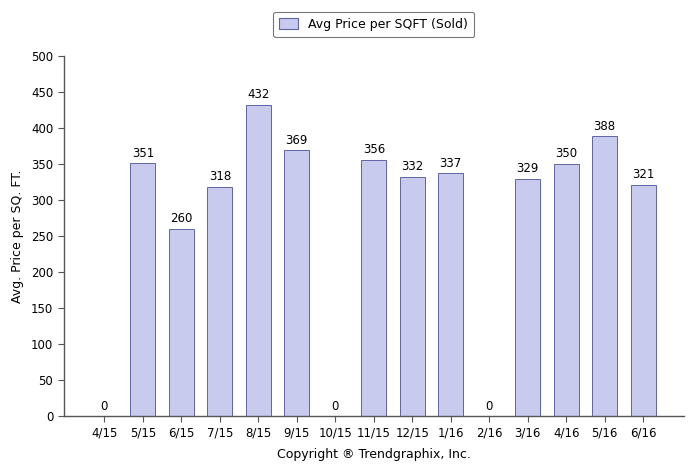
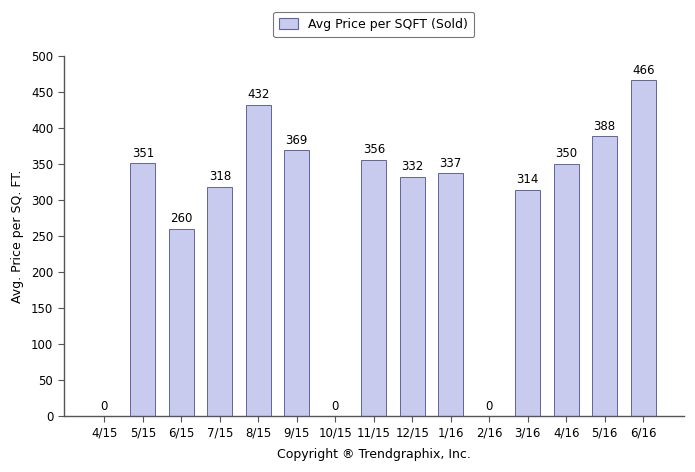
3/16: 329 -> 314
6/16: 321 -> 466
